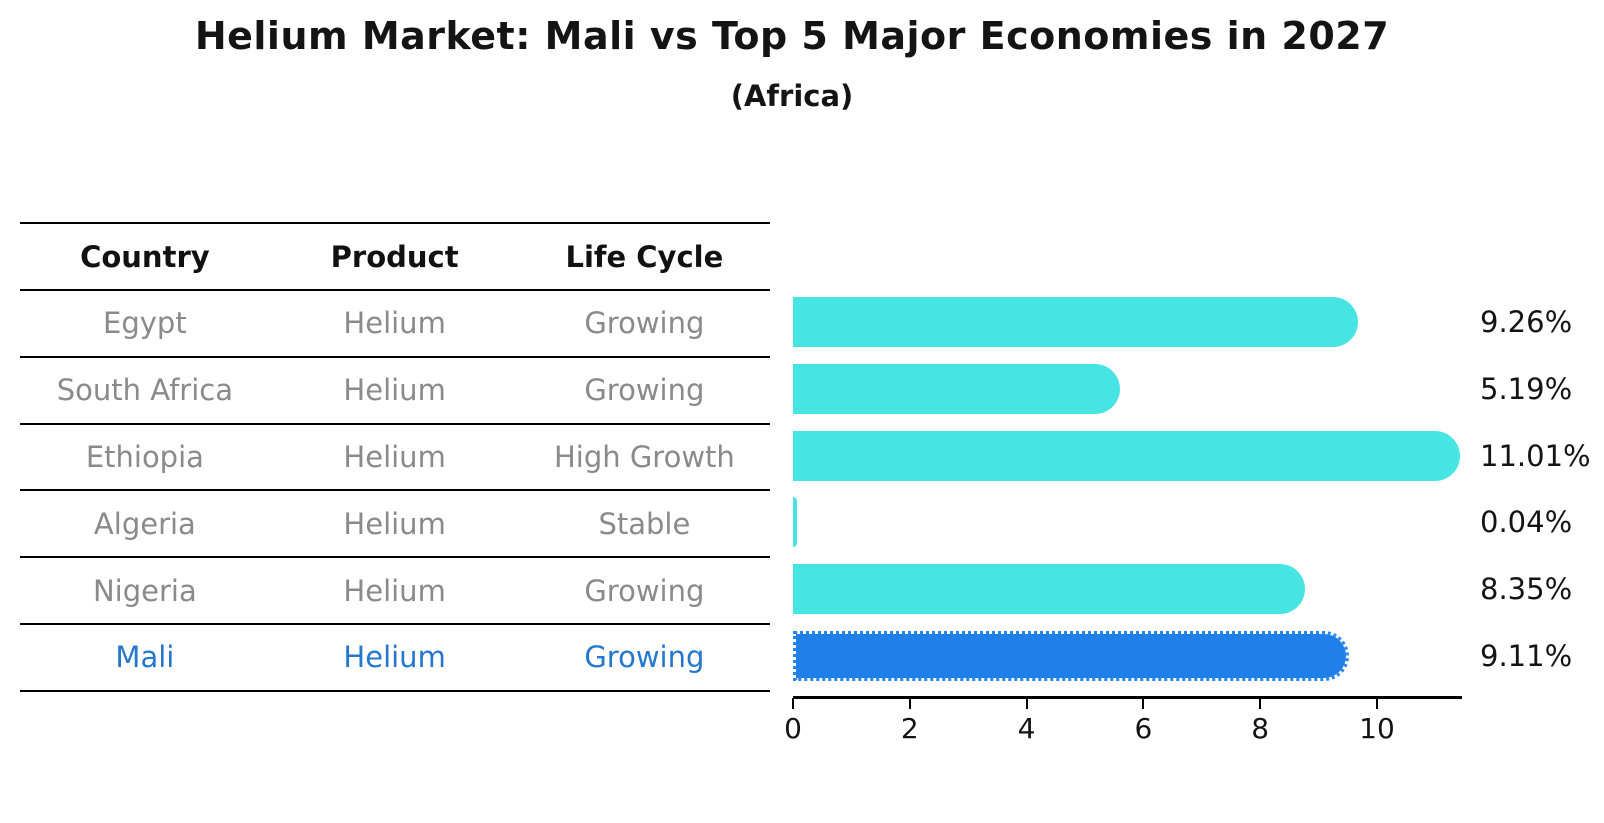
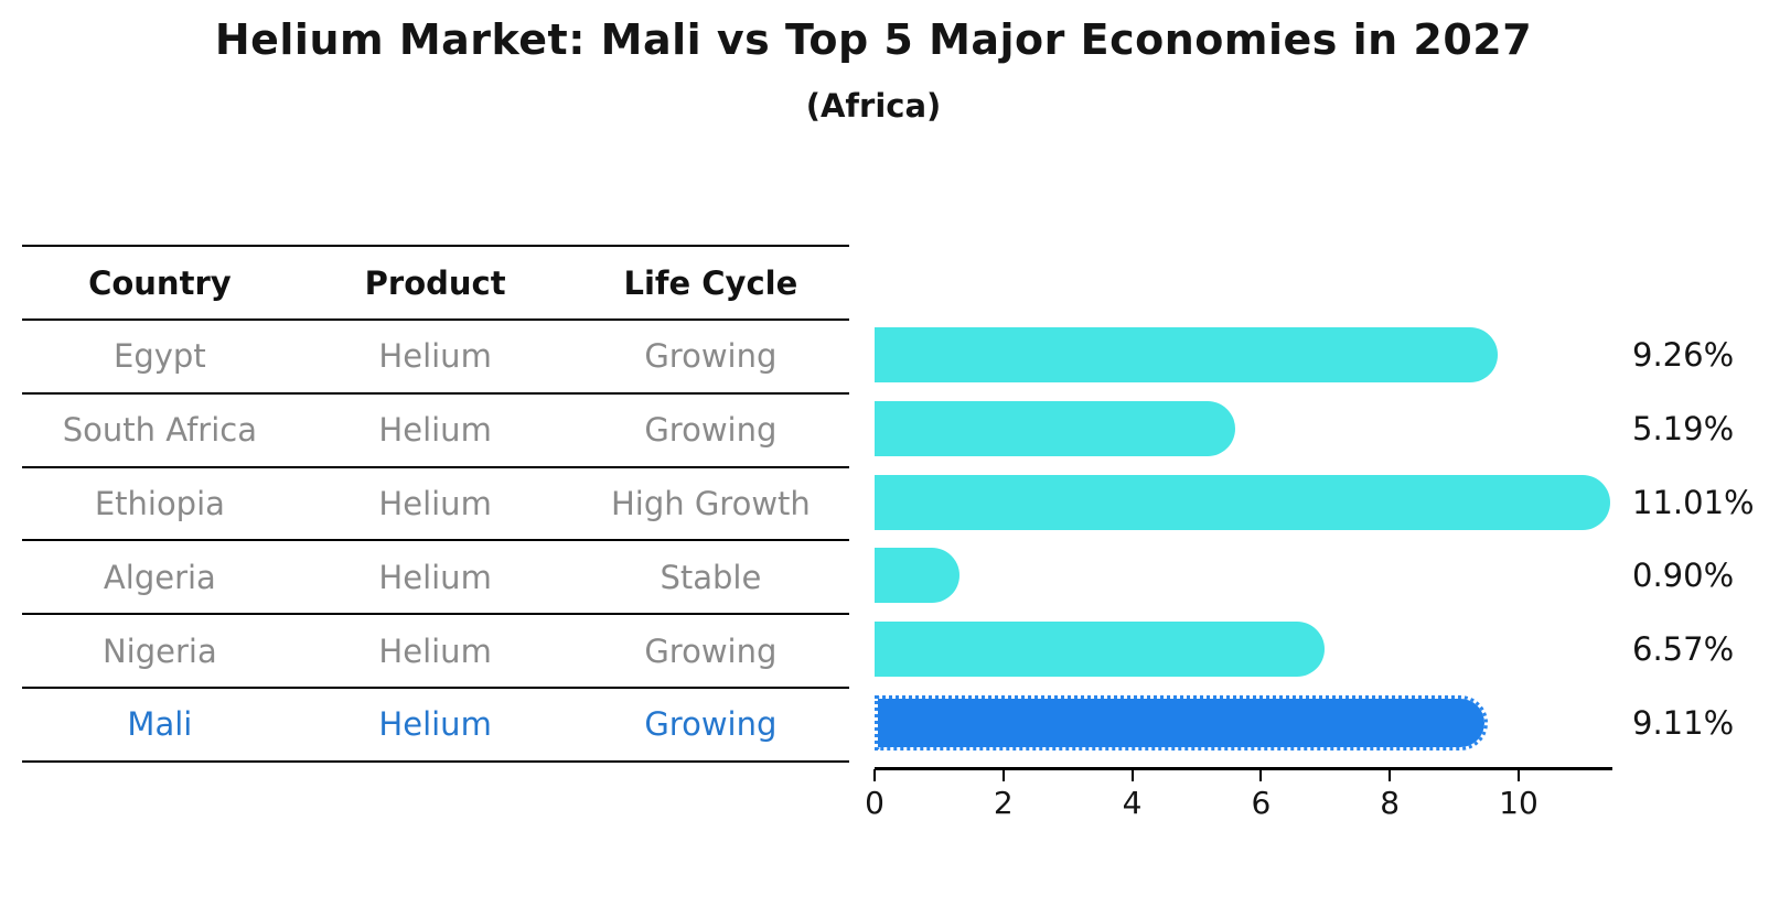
Algeria: 0.04% -> 0.90%
Nigeria: 8.35% -> 6.57%
